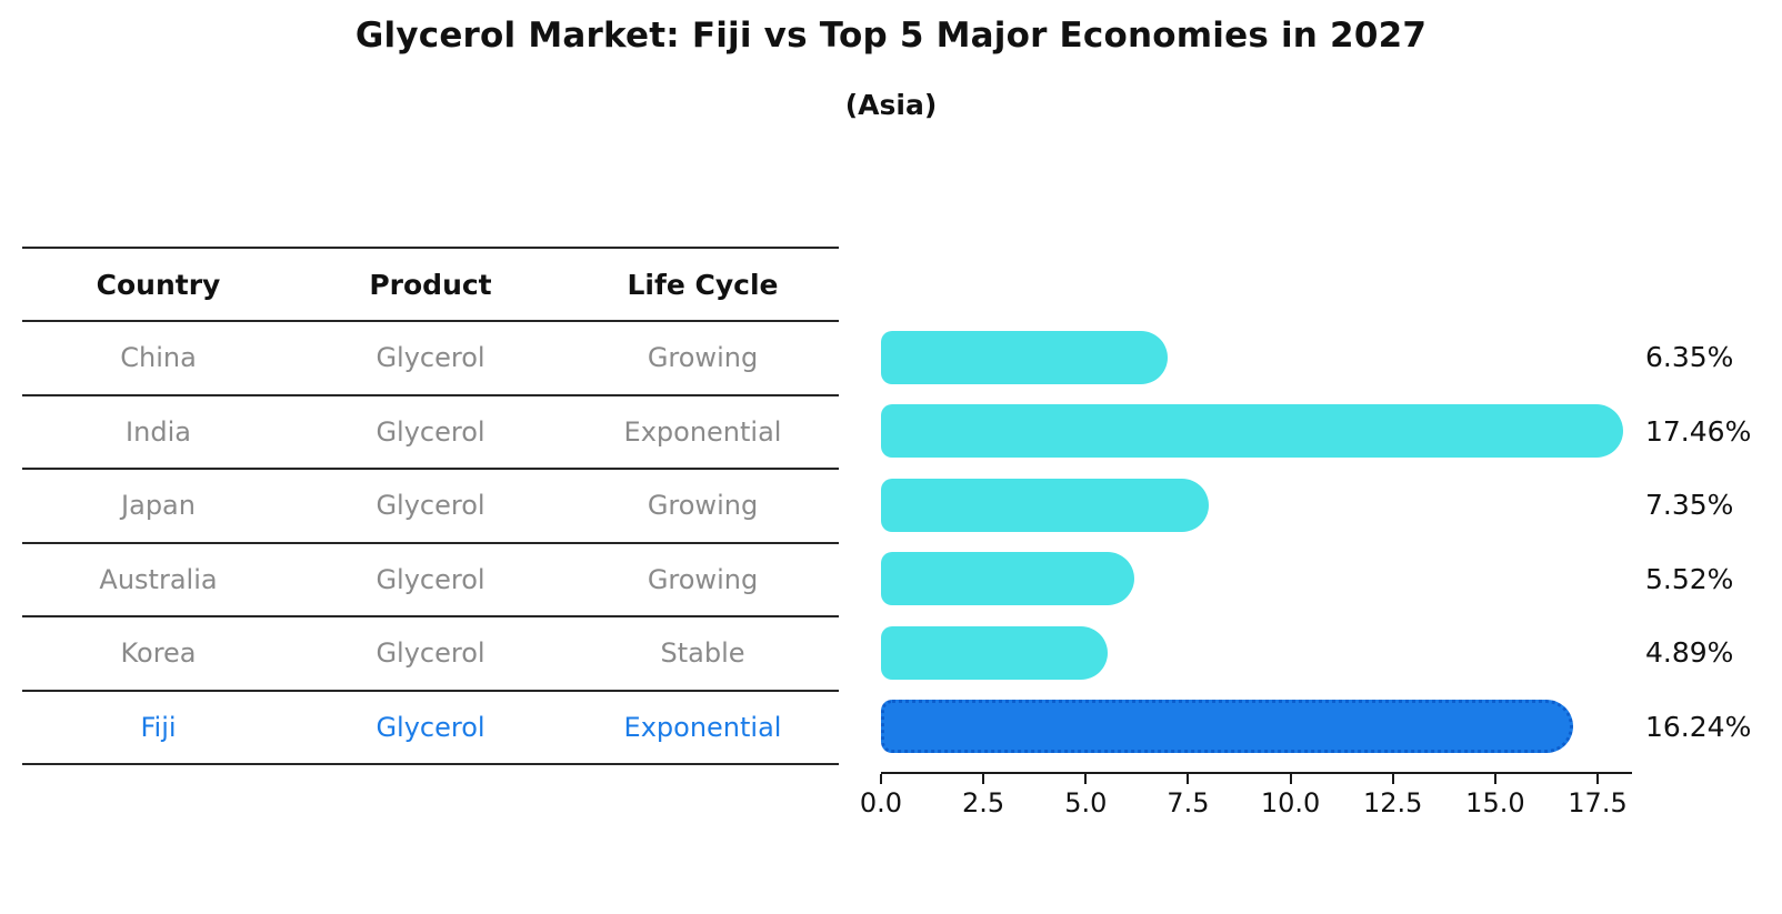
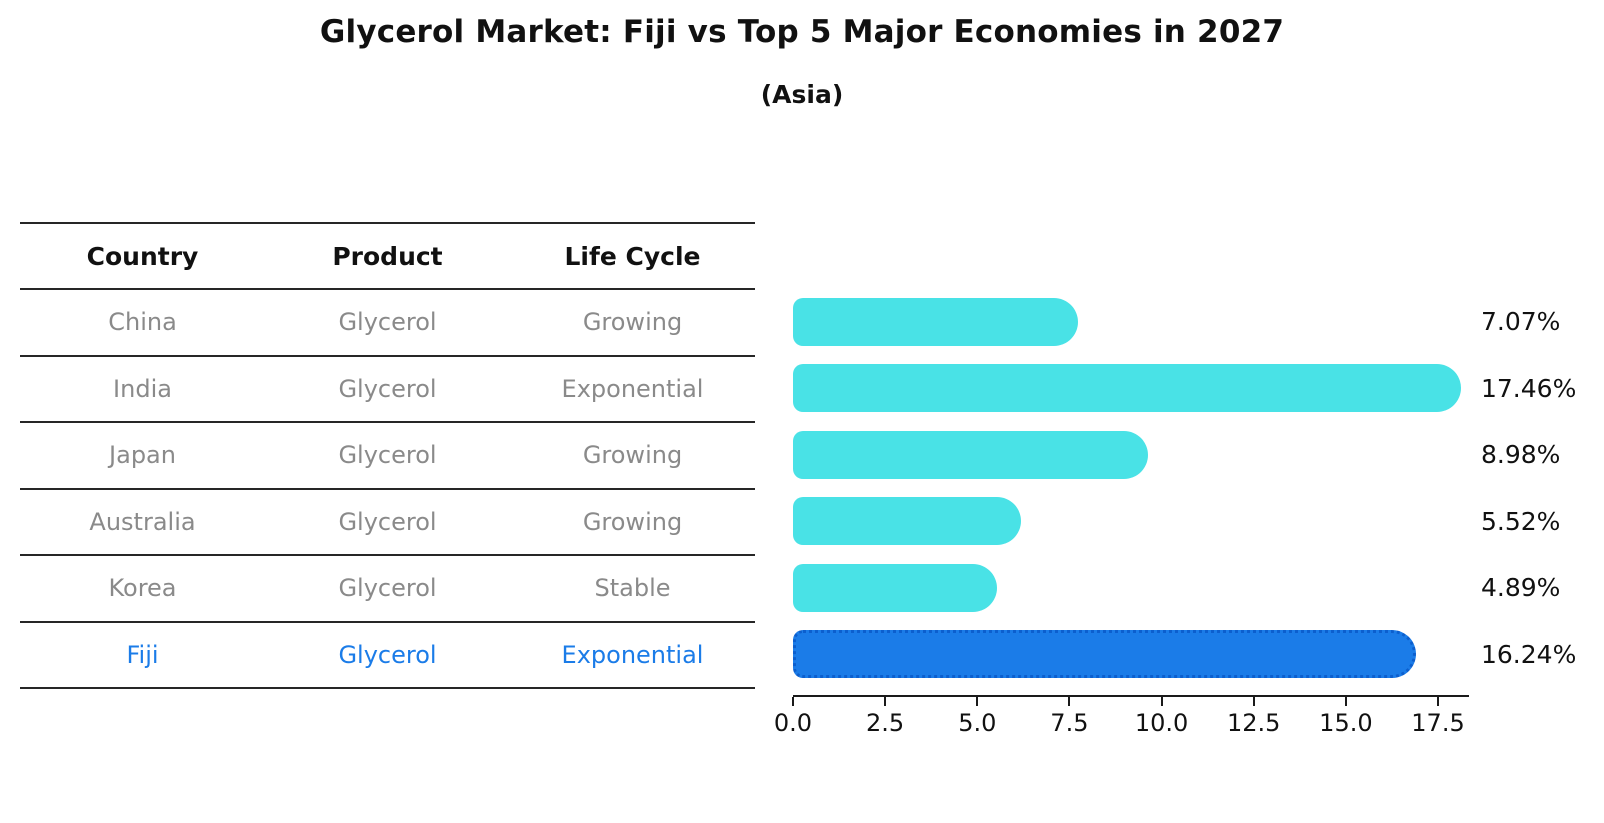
China: 6.35% -> 7.07%
Japan: 7.35% -> 8.98%
